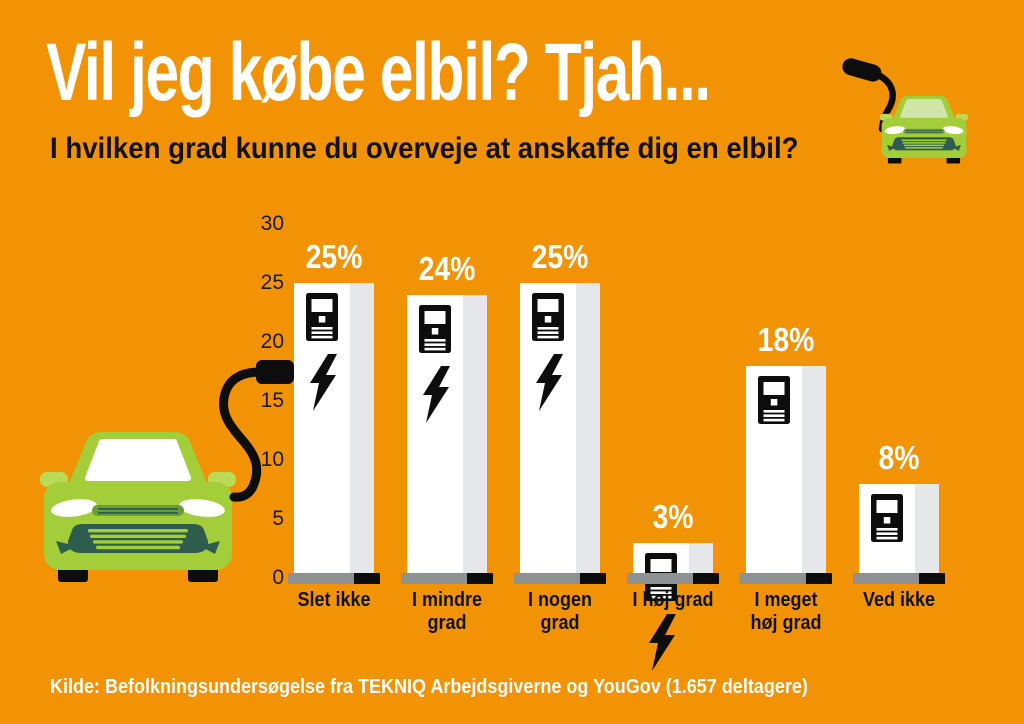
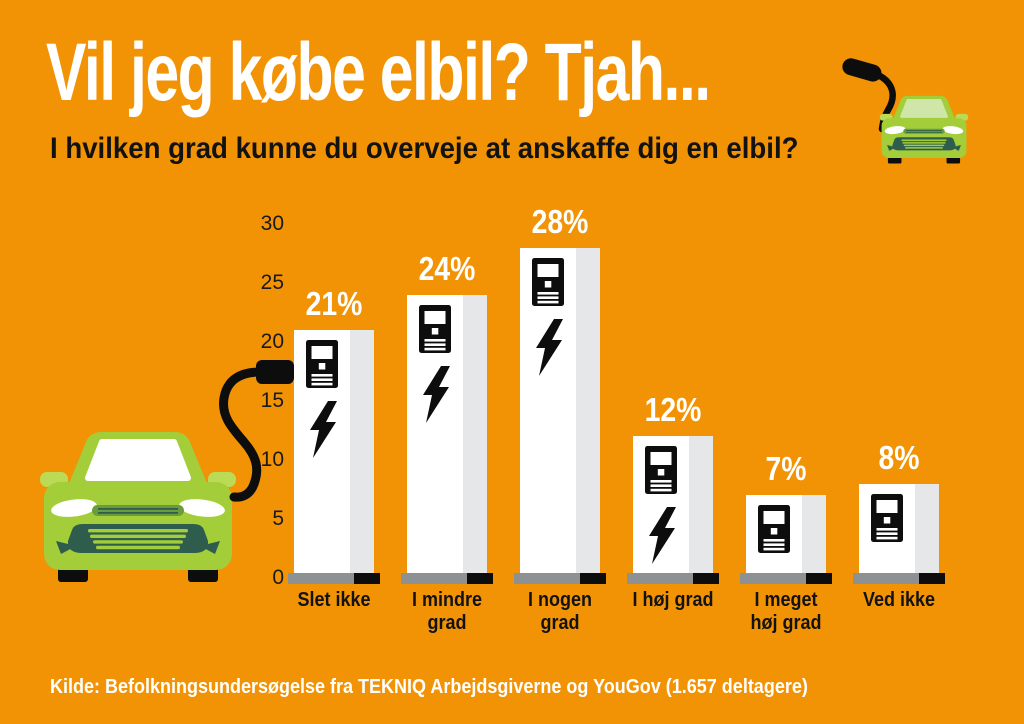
Slet ikke: 25% -> 21%
I nogen grad: 25% -> 28%
I høj grad: 3% -> 12%
I meget høj grad: 18% -> 7%
